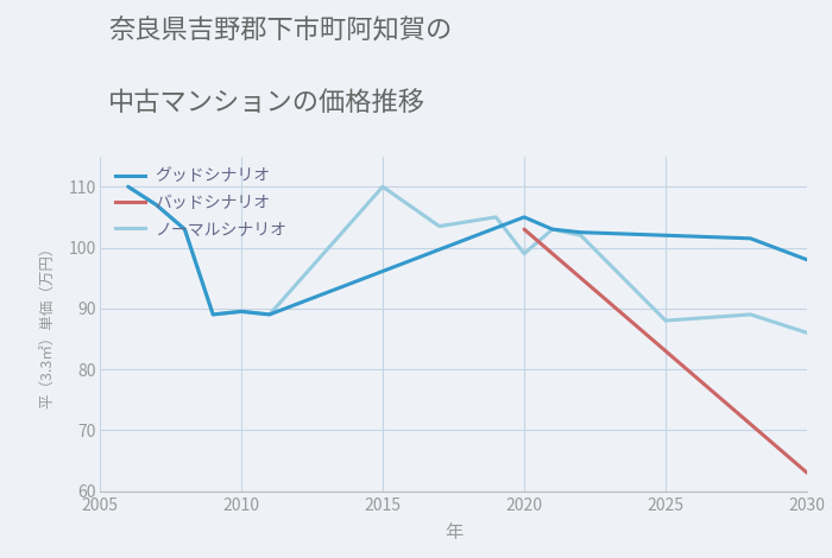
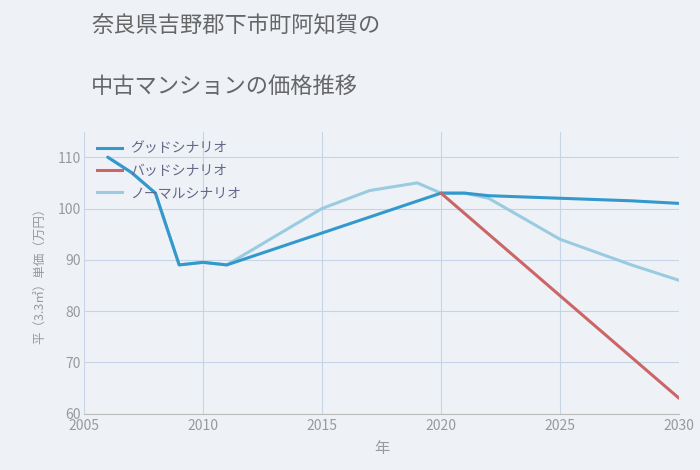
ノーマルシナリオ/2015: 110.0 -> 100.0
グッドシナリオ/2020: 105.0 -> 103.0
ノーマルシナリオ/2020: 99.0 -> 103.0
ノーマルシナリオ/2025: 88.0 -> 94.0
グッドシナリオ/2030: 98.0 -> 101.0
